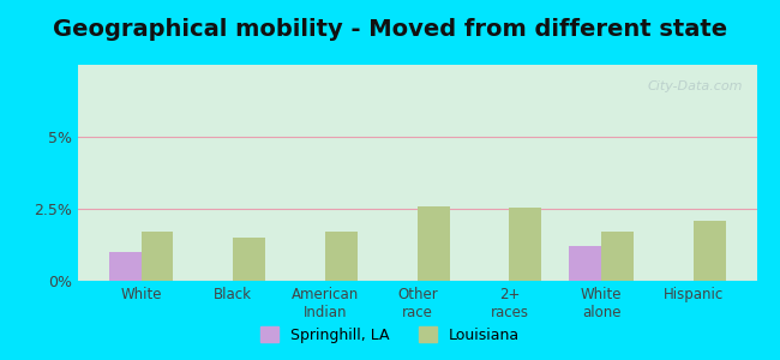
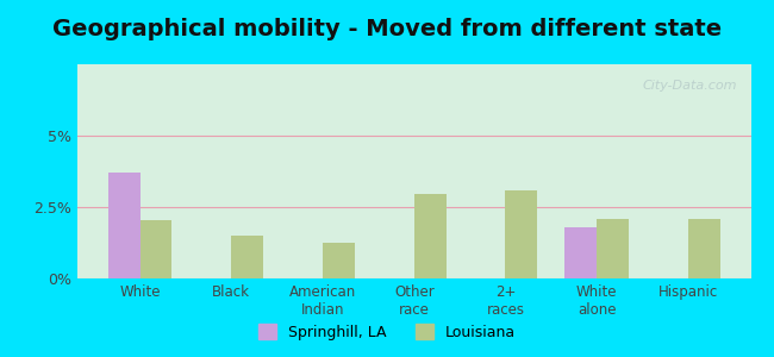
Springhill, LA/White: 1.0% -> 3.7%
Louisiana/White: 1.70% -> 2.05%
Louisiana/American Indian: 1.70% -> 1.25%
Louisiana/Other race: 2.60% -> 2.95%
Louisiana/2+ races: 2.55% -> 3.10%
Springhill, LA/White alone: 1.2% -> 1.8%
Louisiana/White alone: 1.70% -> 2.10%
